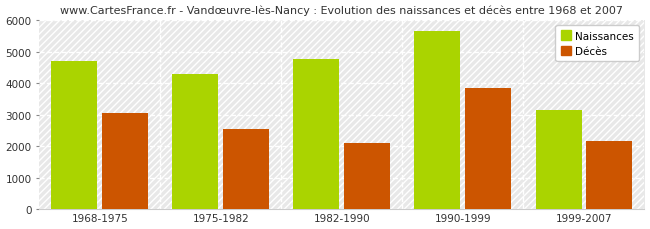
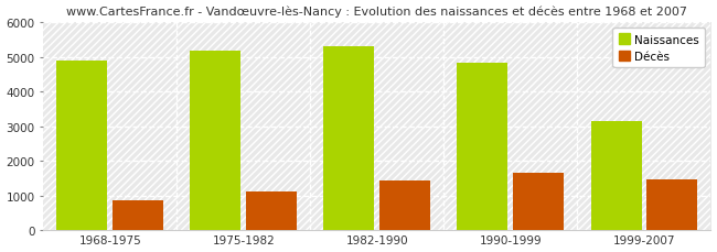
Naissances/1968-1975: 4700 -> 4900
Décès/1968-1975: 3050 -> 850
Naissances/1975-1982: 4300 -> 5180
Décès/1975-1982: 2550 -> 1120
Naissances/1982-1990: 4750 -> 5300
Décès/1982-1990: 2100 -> 1420
Naissances/1990-1999: 5650 -> 4820
Décès/1990-1999: 3850 -> 1650
Décès/1999-2007: 2150 -> 1480
